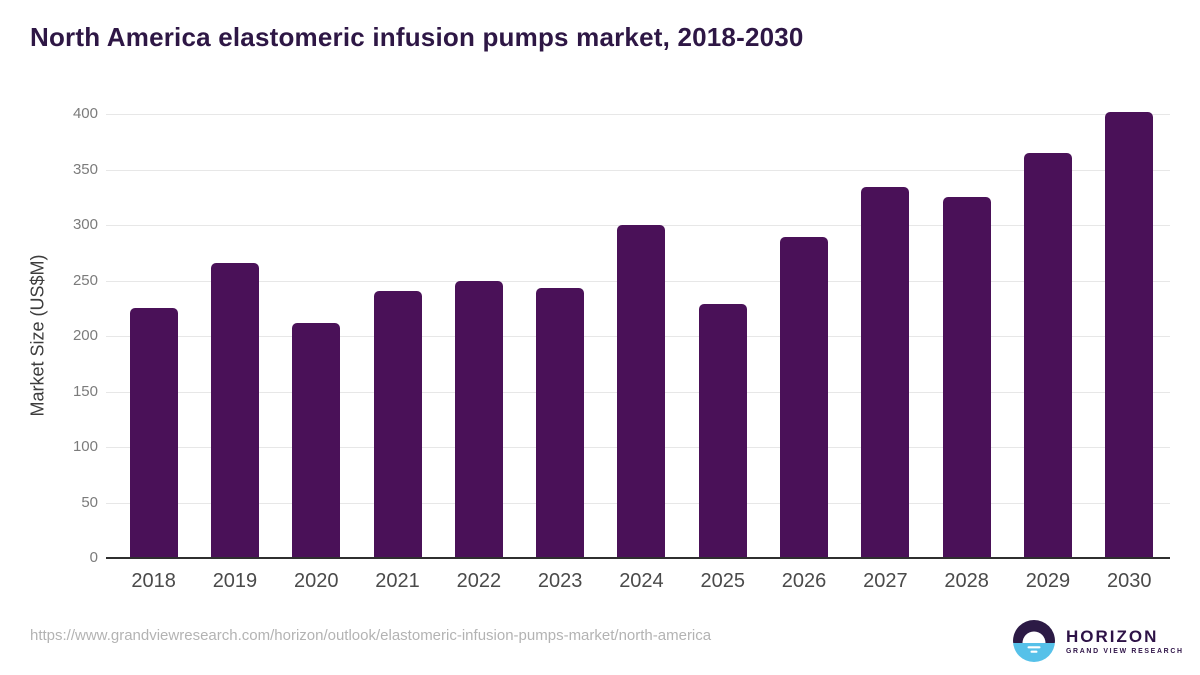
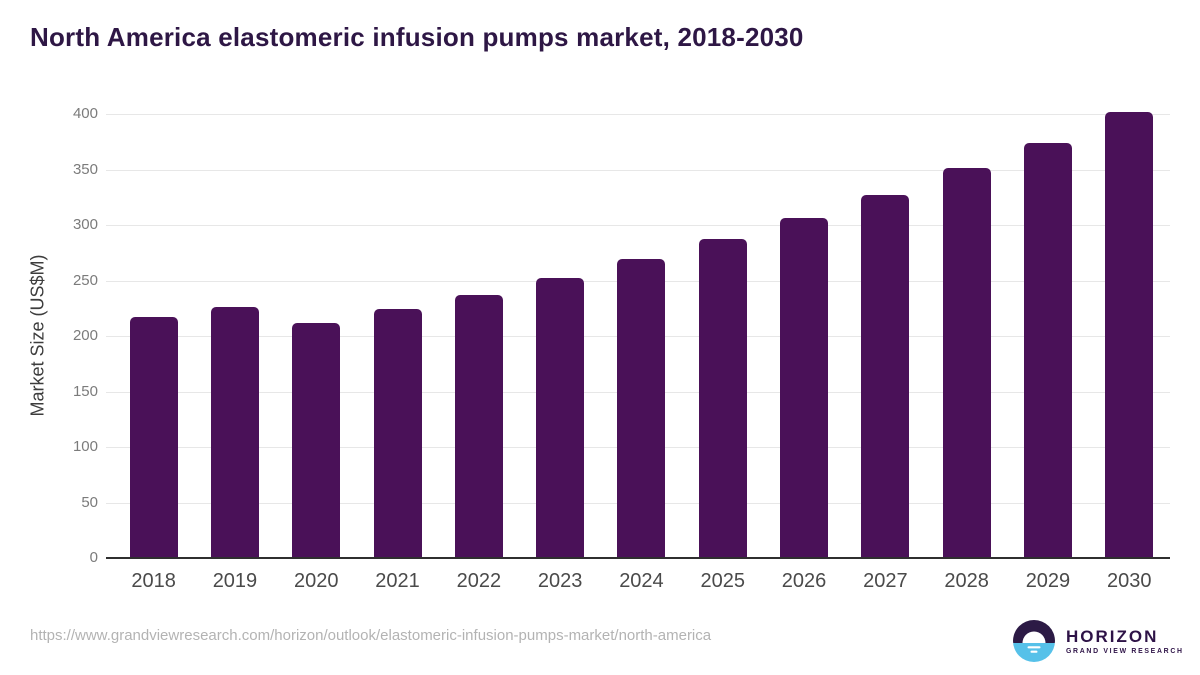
2018: 225 -> 217
2019: 266 -> 226
2021: 241 -> 224
2022: 250 -> 237
2023: 243 -> 252
2024: 300 -> 269
2025: 229 -> 287
2026: 289 -> 306
2027: 334 -> 327
2028: 325 -> 351
2029: 365 -> 374
